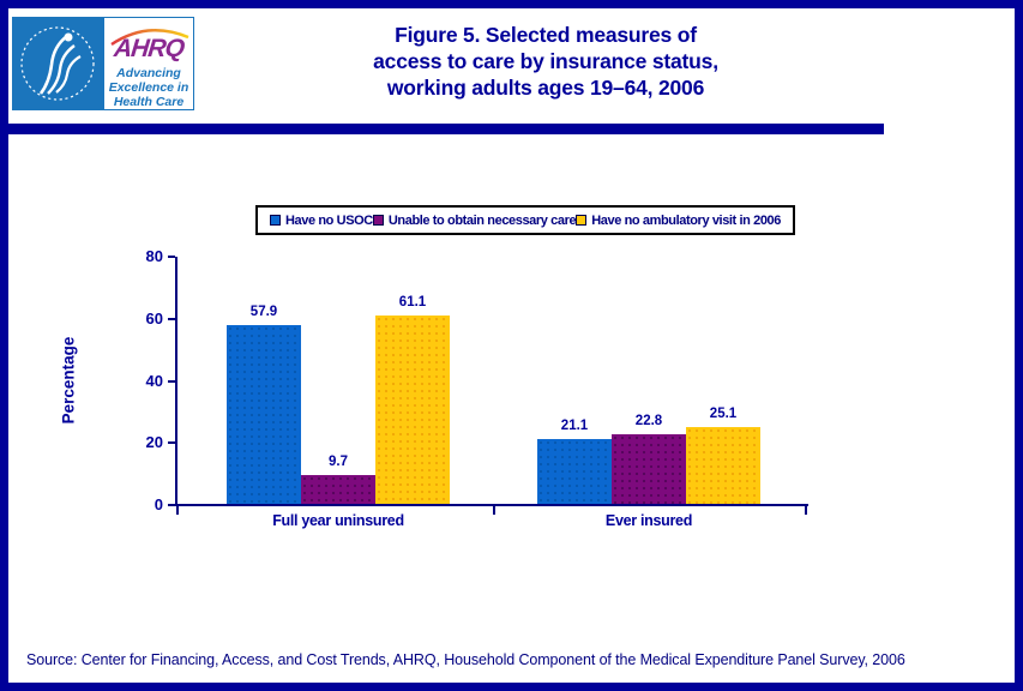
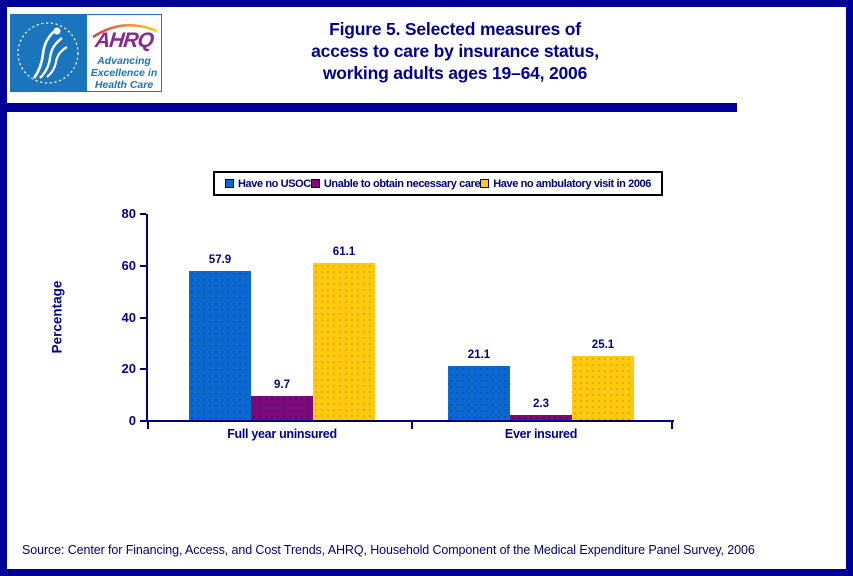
Unable to obtain necessary care/Ever insured: 22.8 -> 2.3
